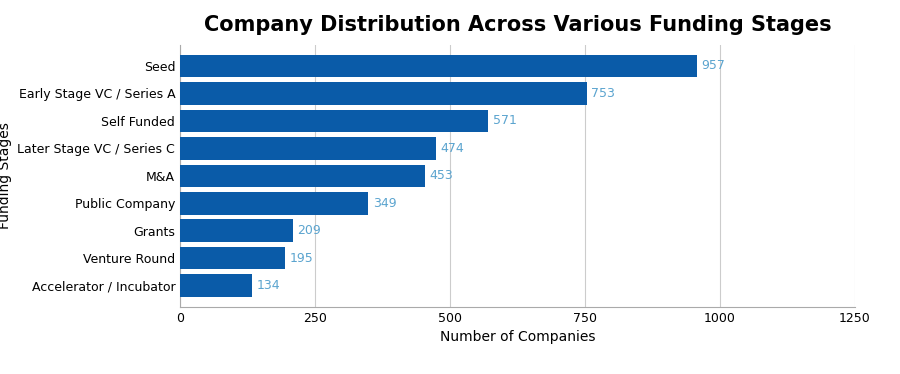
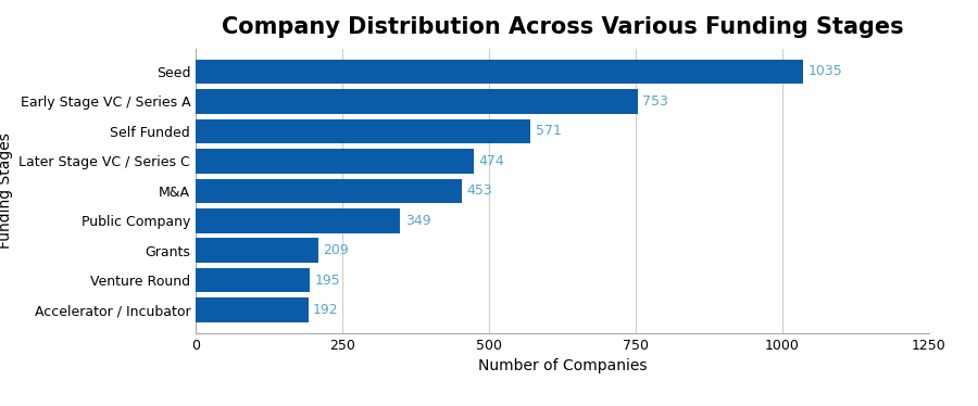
Seed: 957 -> 1035
Accelerator / Incubator: 134 -> 192
